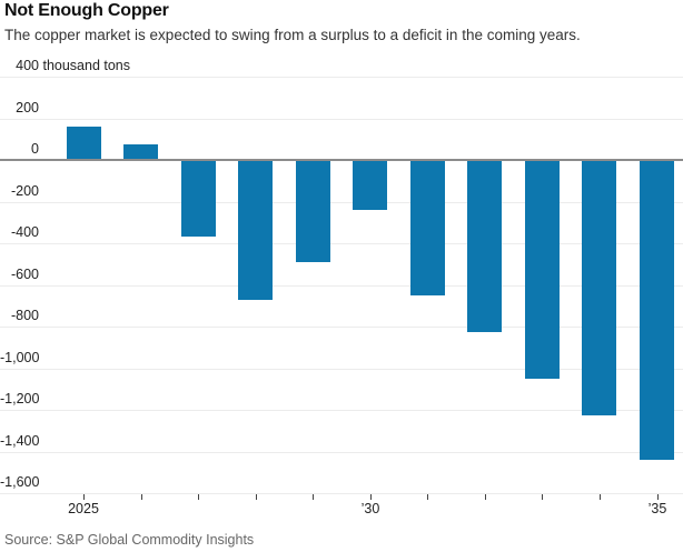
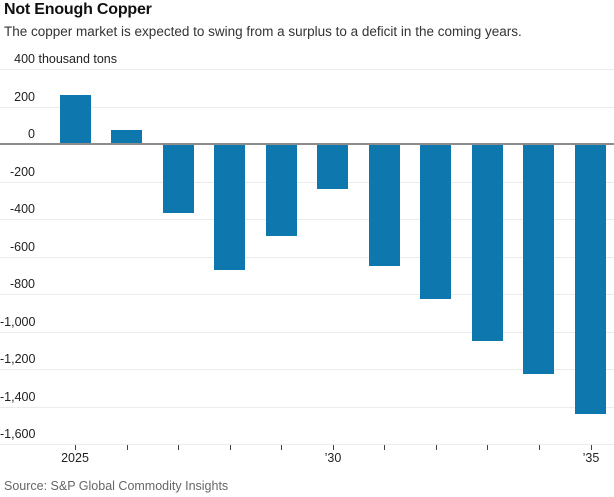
2025: 160 -> 260
